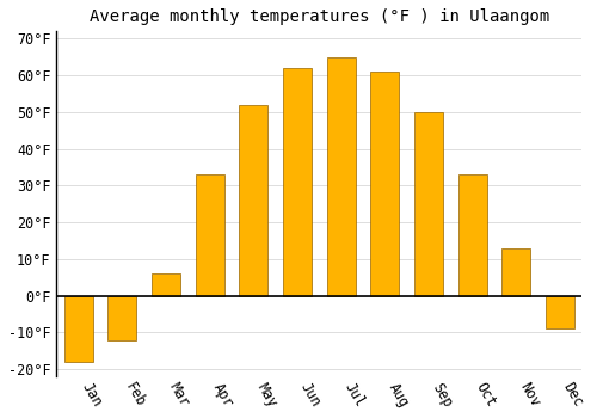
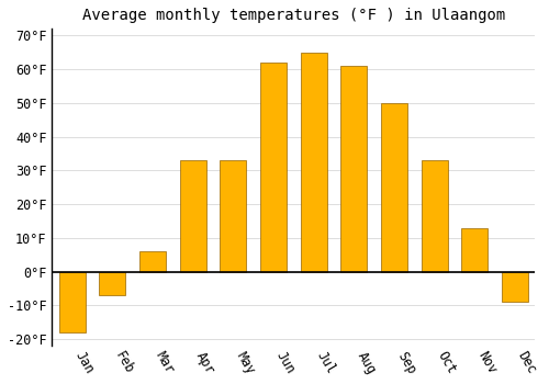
Feb: -12°F -> -7°F
May: 52°F -> 33°F
